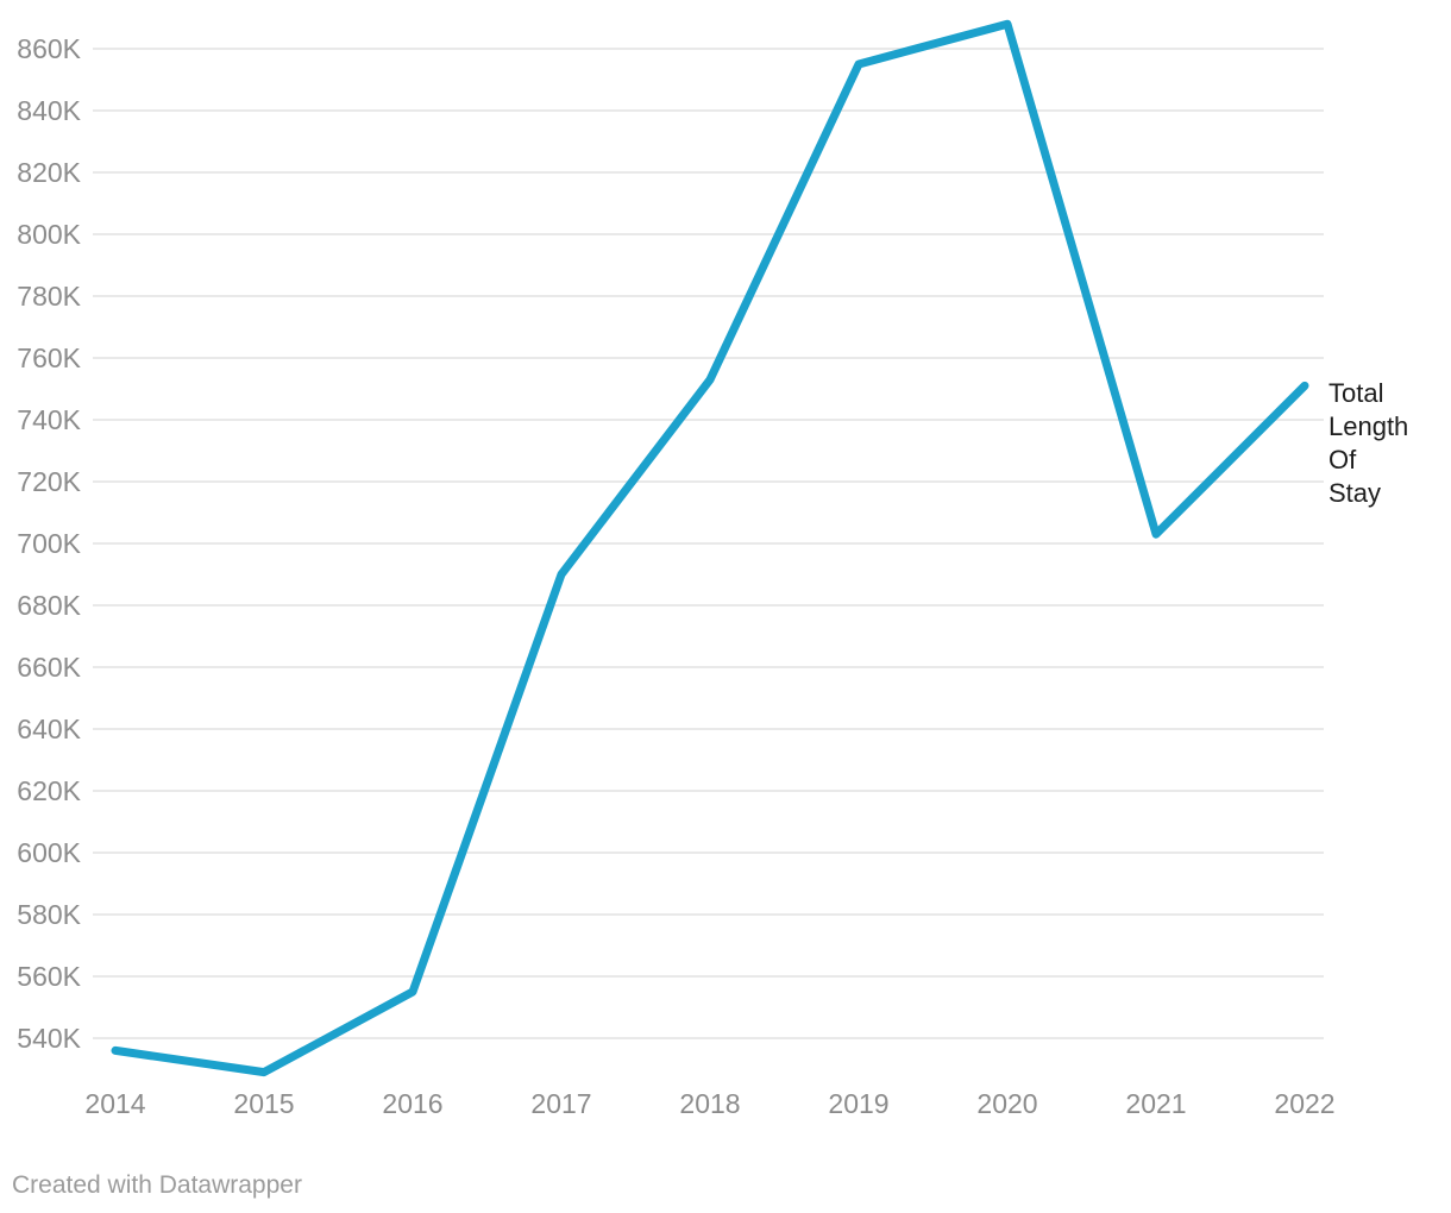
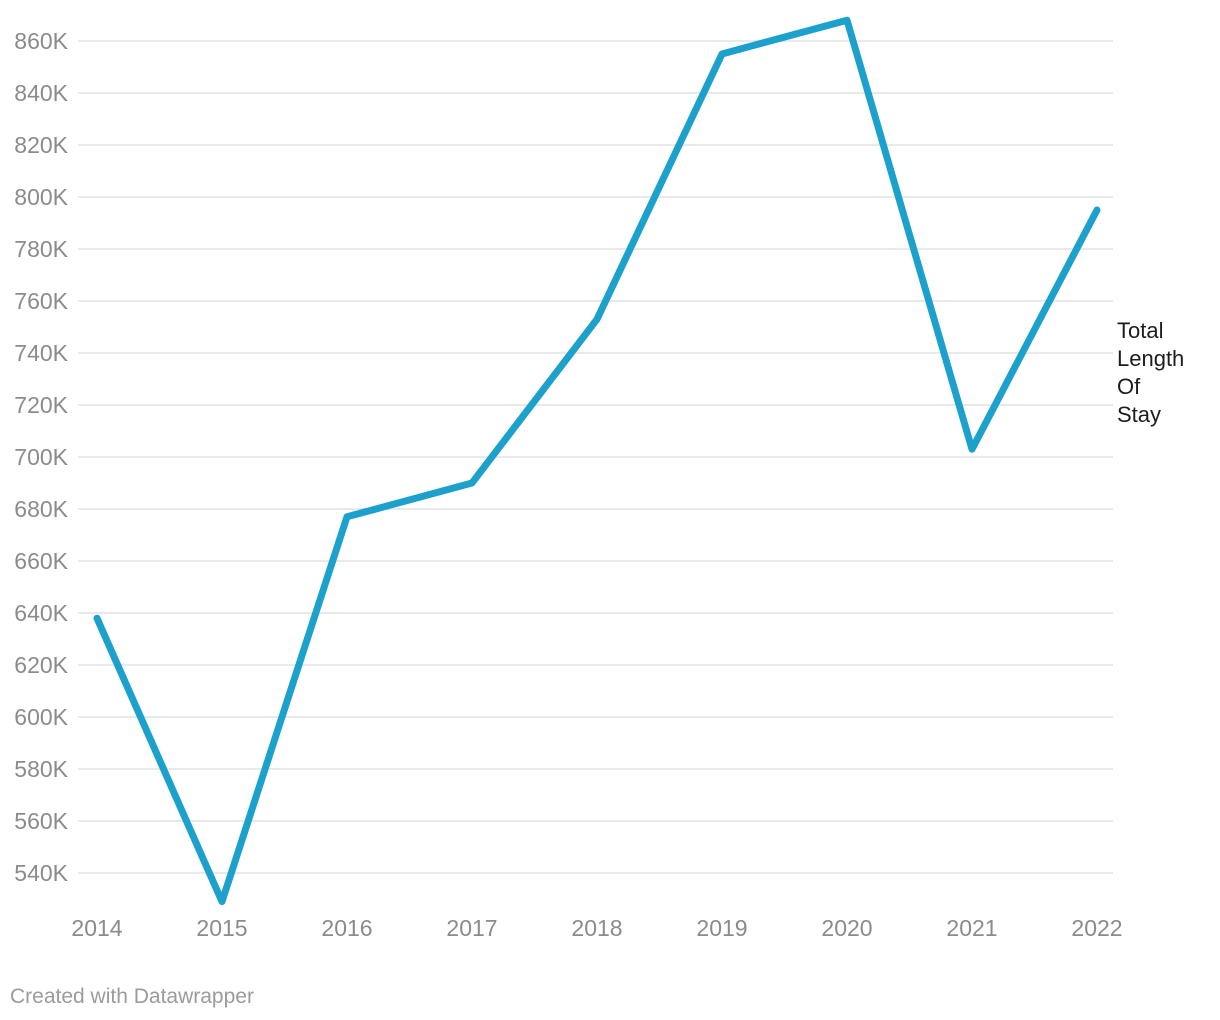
2014: 536K -> 638K
2016: 555K -> 677K
2022: 751K -> 795K
